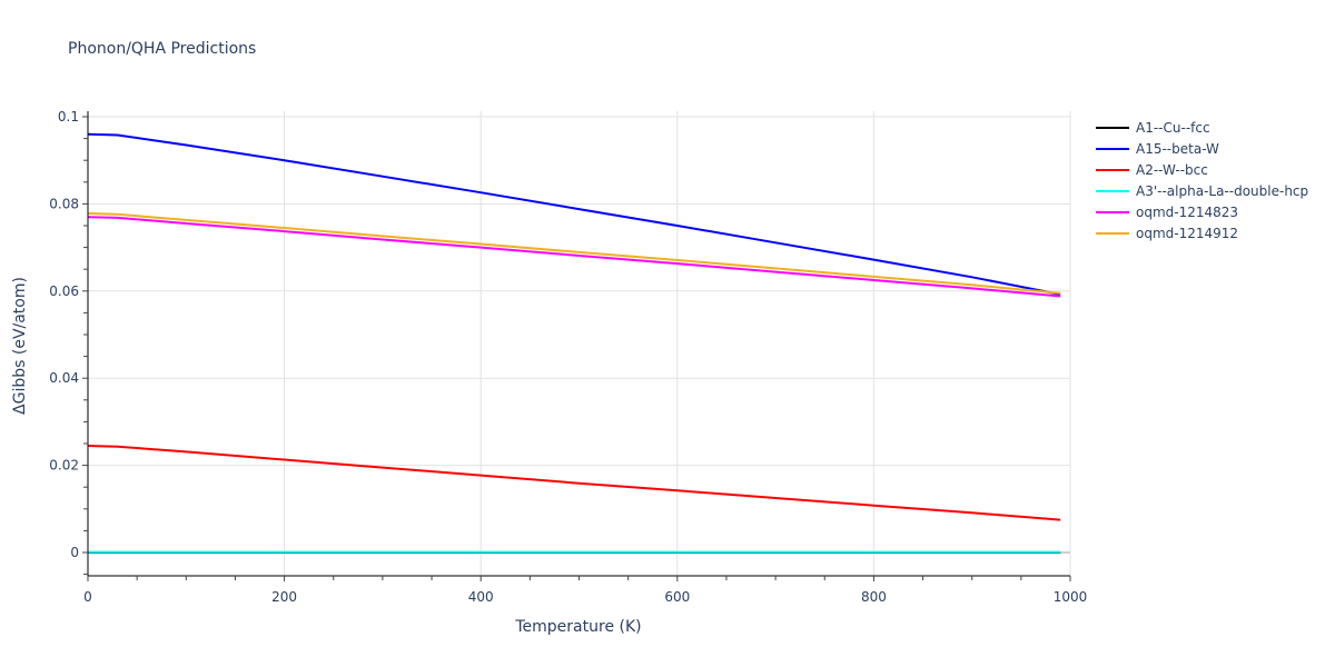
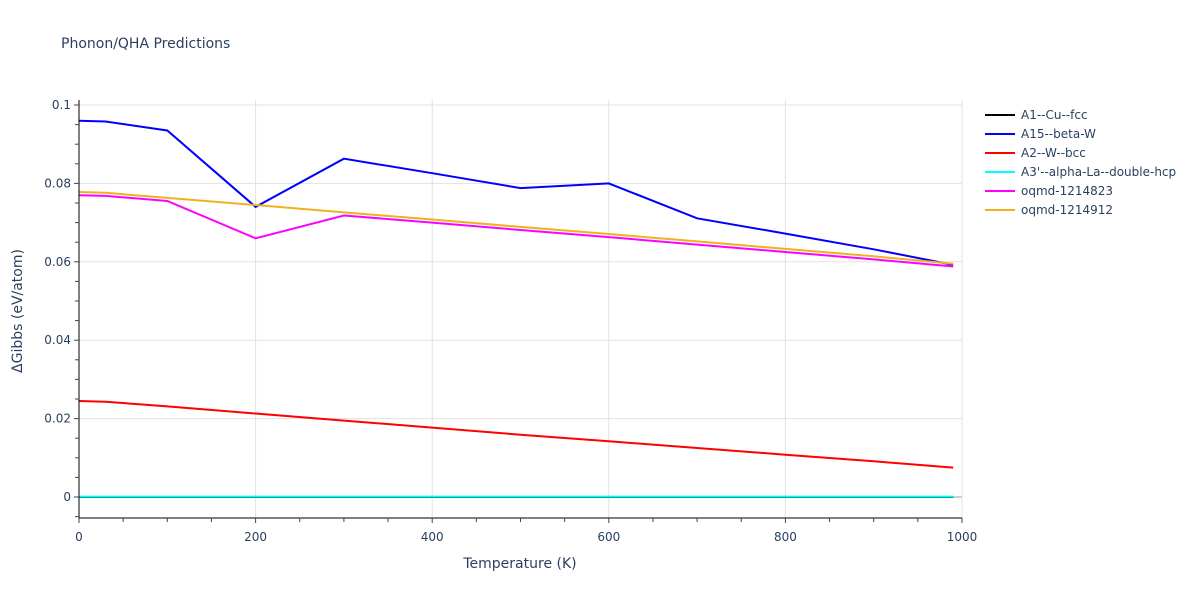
A15--beta-W/200: 0.090 -> 0.074
oqmd-1214823/200: 0.074 -> 0.066
A15--beta-W/600: 0.075 -> 0.080
